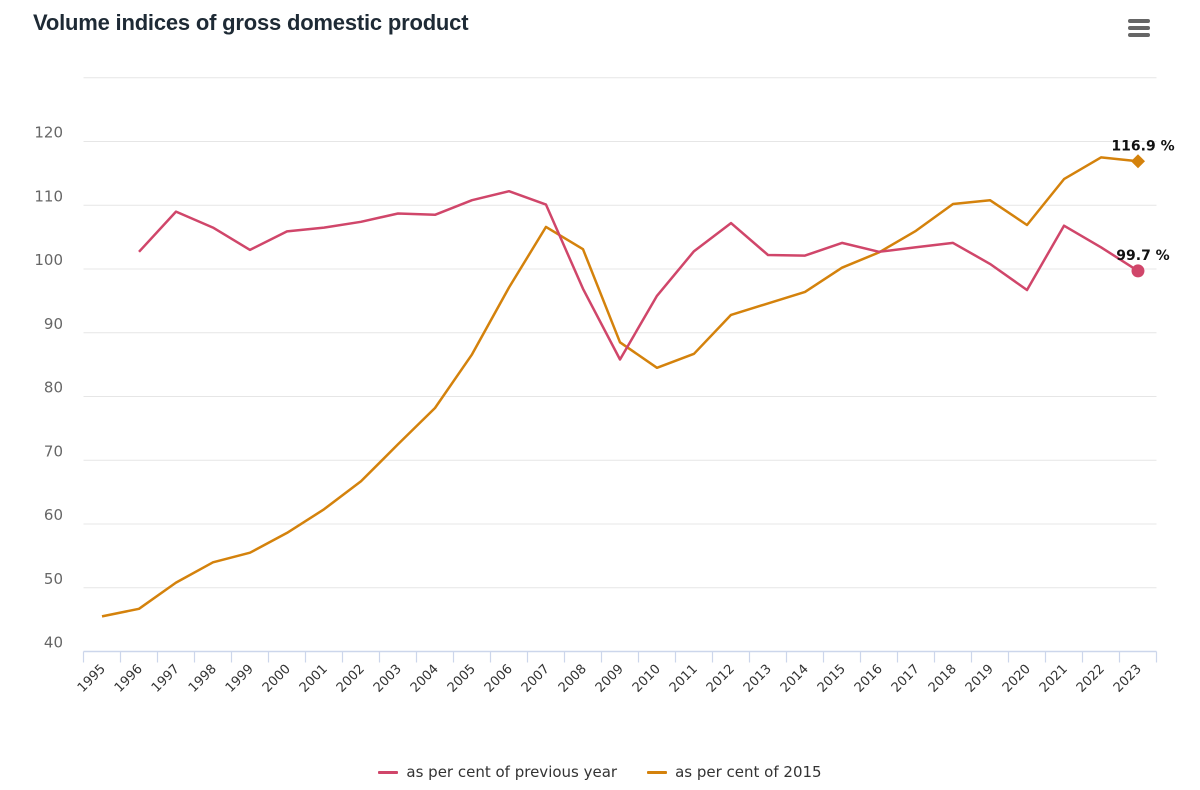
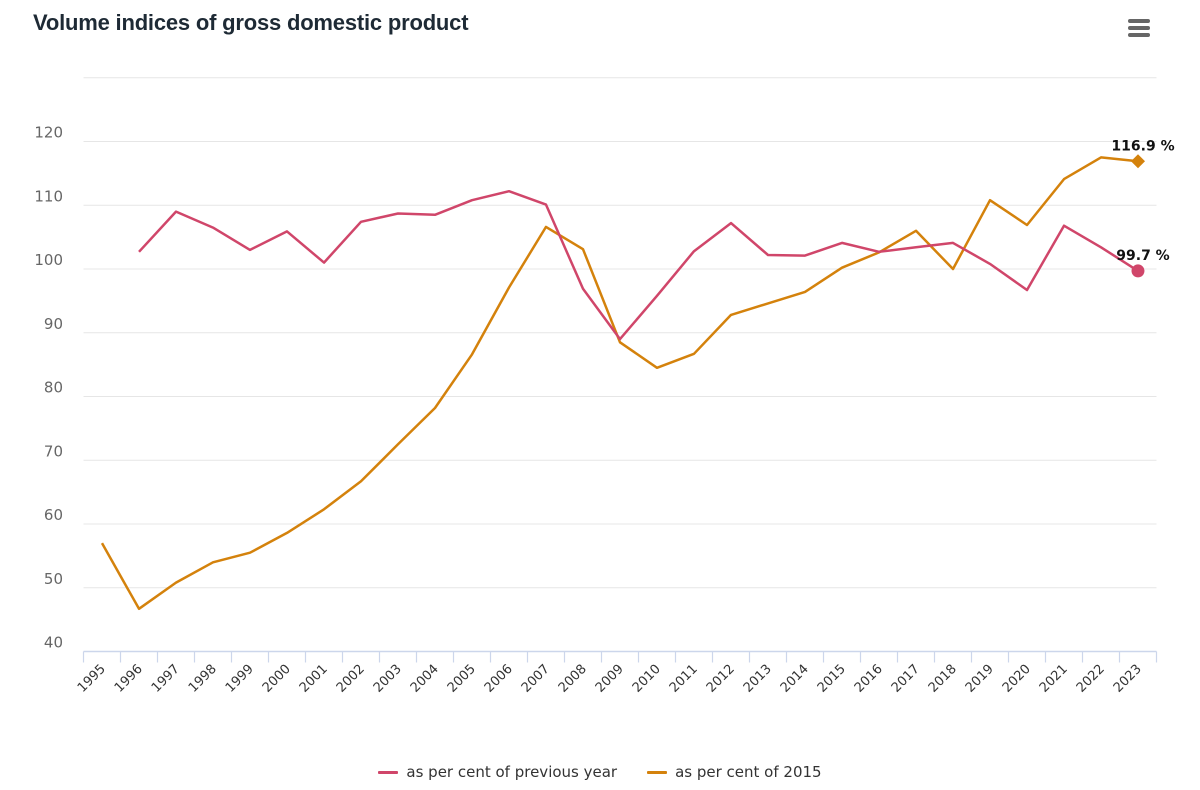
as per cent of 2015/1995: 46 -> 57
as per cent of previous year/2001: 106 -> 101
as per cent of previous year/2009: 86 -> 89
as per cent of 2015/2018: 110 -> 100
